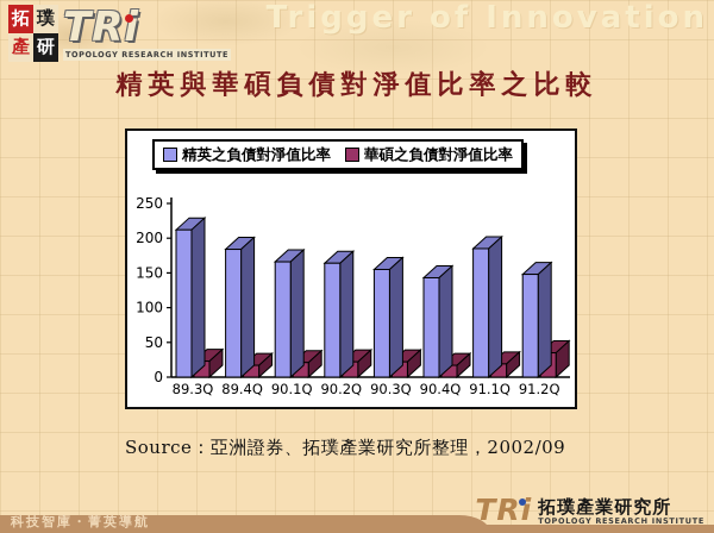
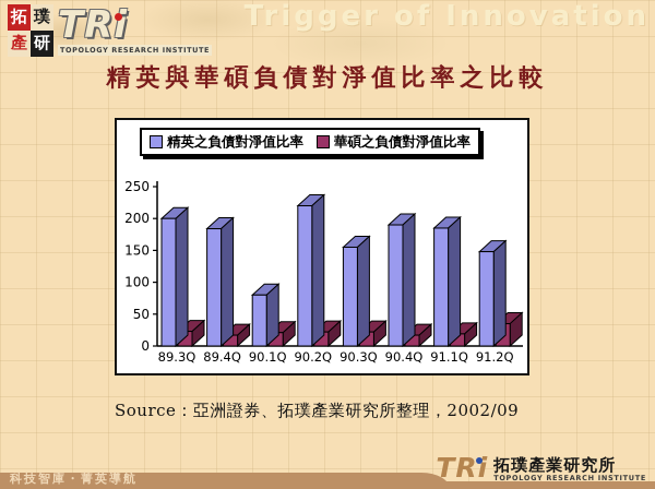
精英之負債對淨值比率/89.3Q: 210 -> 200
精英之負債對淨值比率/90.1Q: 170 -> 80
精英之負債對淨值比率/90.2Q: 160 -> 220
精英之負債對淨值比率/90.4Q: 140 -> 190
